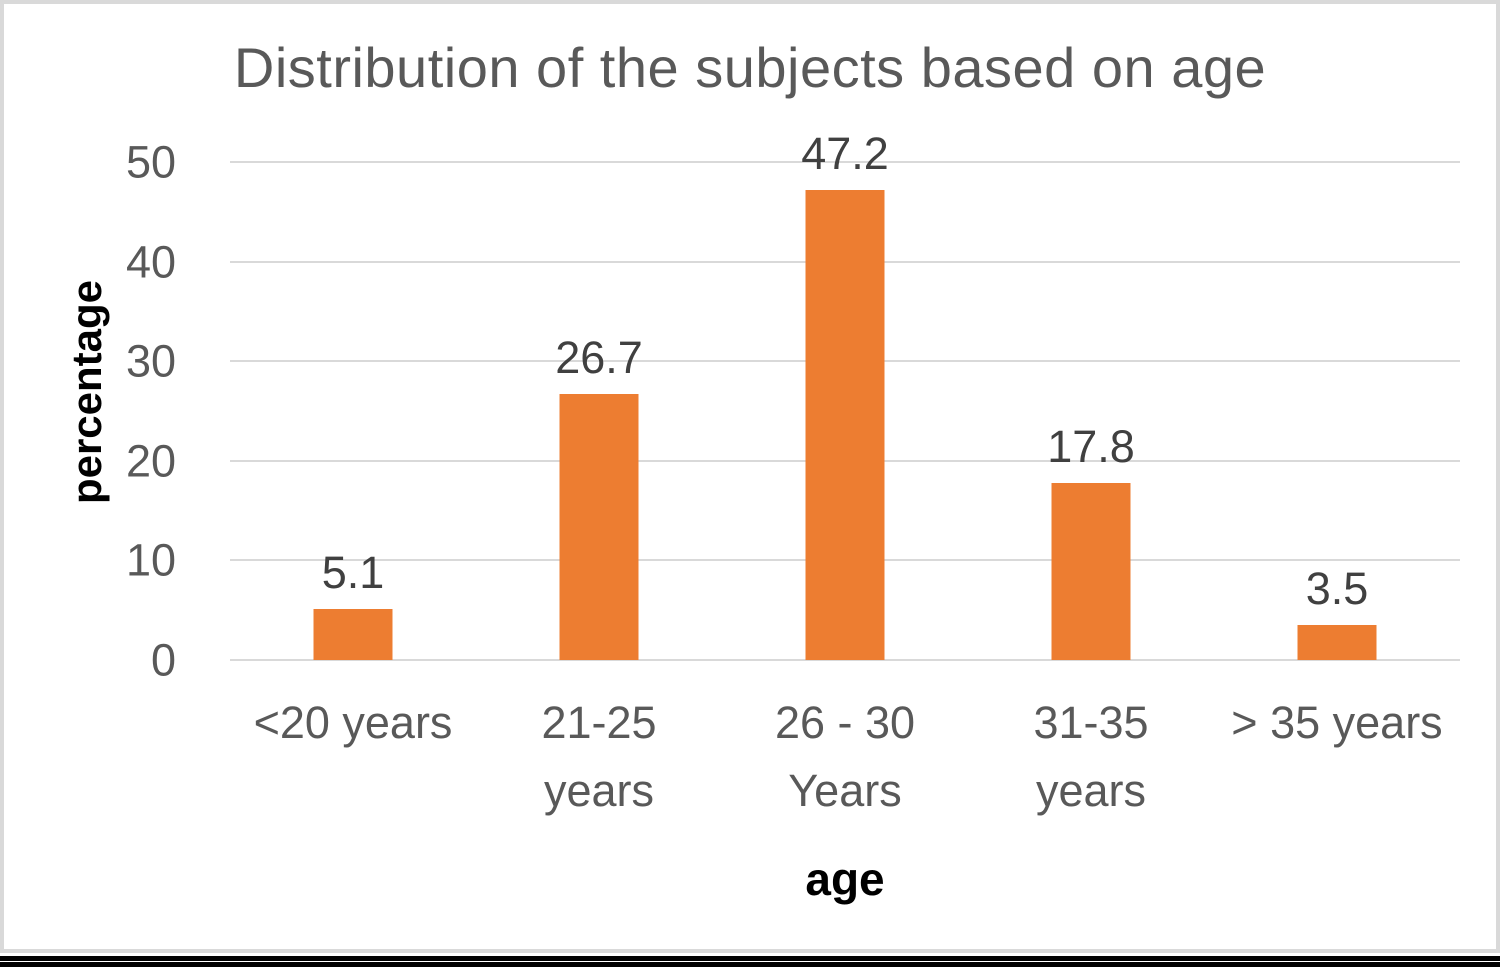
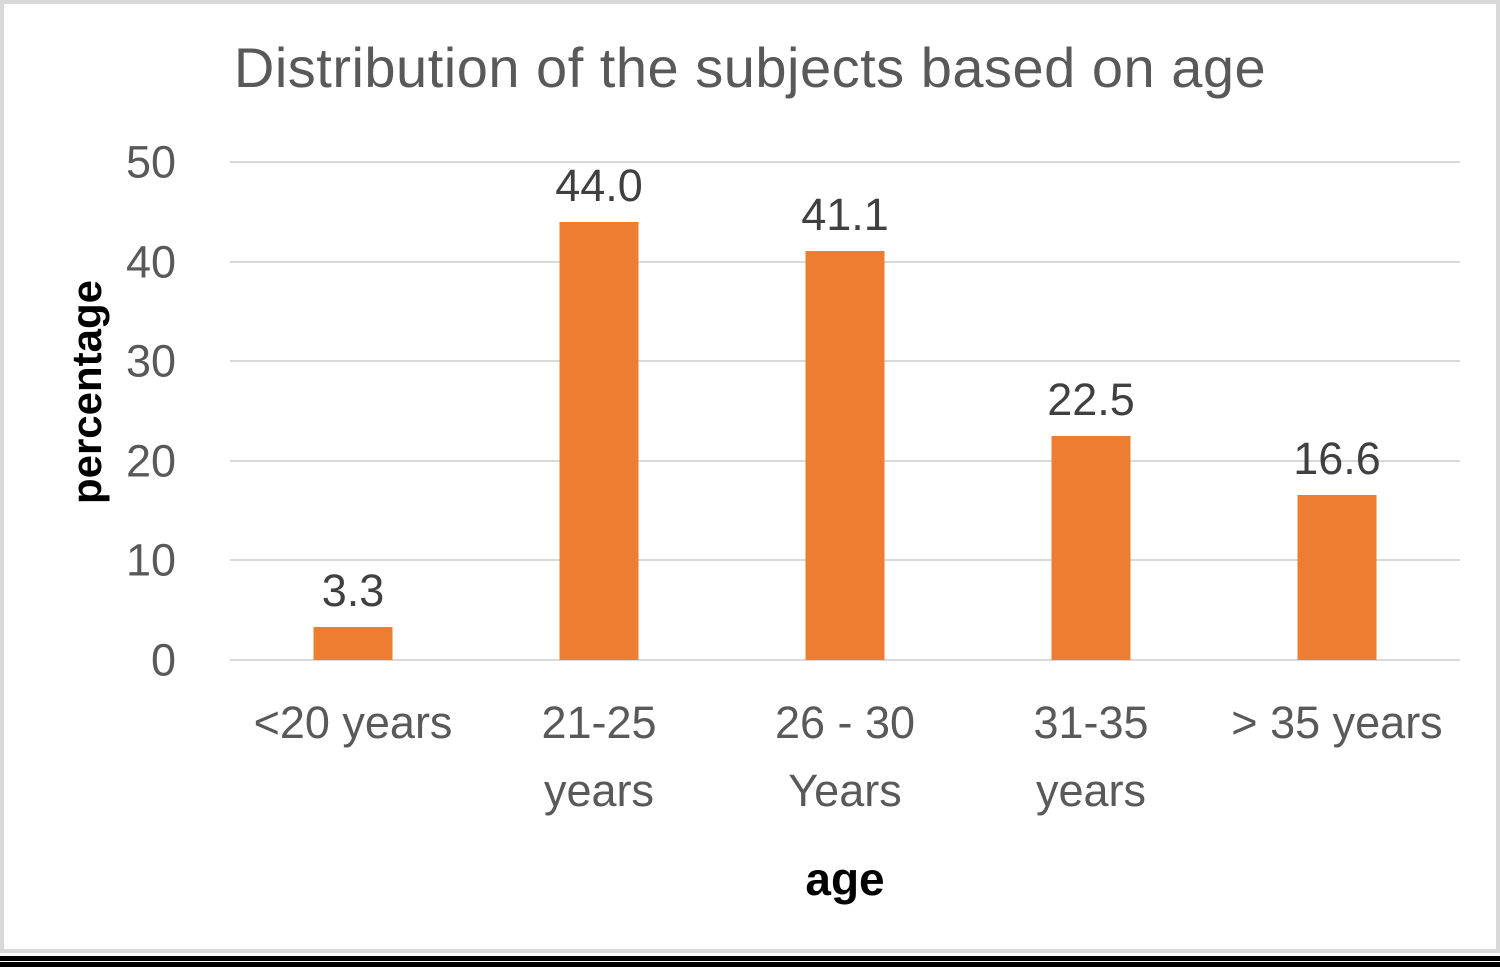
<20 years: 5.1 -> 3.3
21-25 years: 26.7 -> 44.0
26 - 30 Years: 47.2 -> 41.1
31-35 years: 17.8 -> 22.5
> 35 years: 3.5 -> 16.6
